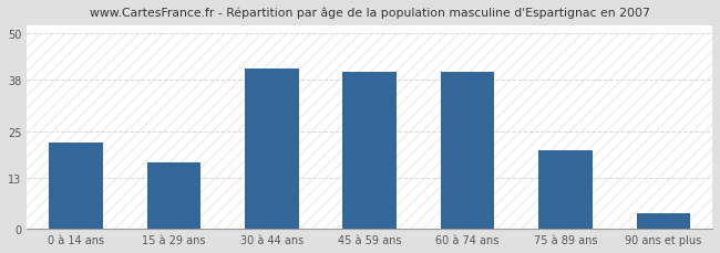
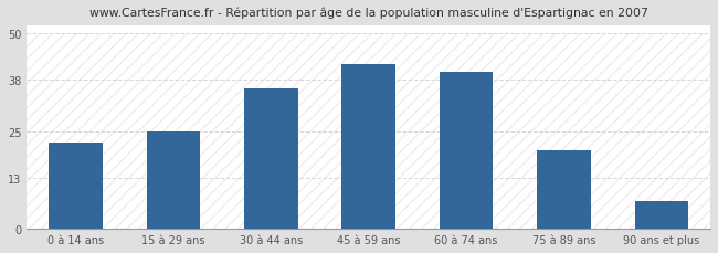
15 à 29 ans: 17 -> 25
30 à 44 ans: 41 -> 36
45 à 59 ans: 40 -> 42
90 ans et plus: 4 -> 7
